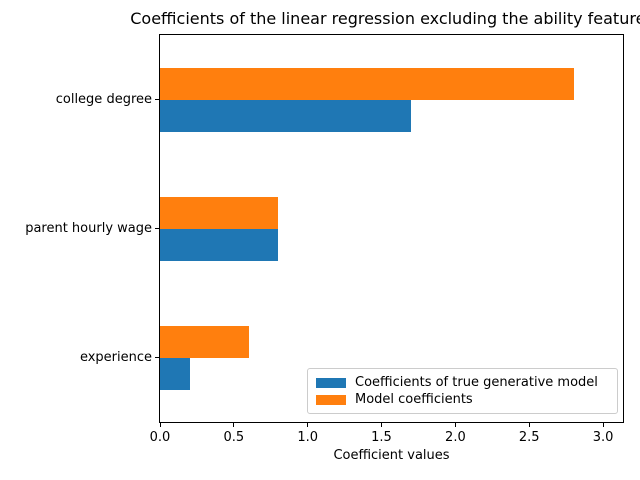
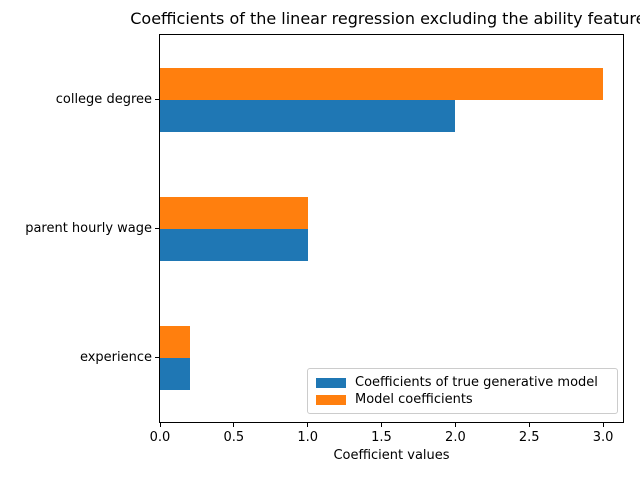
Coefficients of true generative model/college degree: 1.7 -> 2.0
Model coefficients/college degree: 2.8 -> 3.0
Coefficients of true generative model/parent hourly wage: 0.8 -> 1.0
Model coefficients/parent hourly wage: 0.8 -> 1.0
Model coefficients/experience: 0.6 -> 0.2
